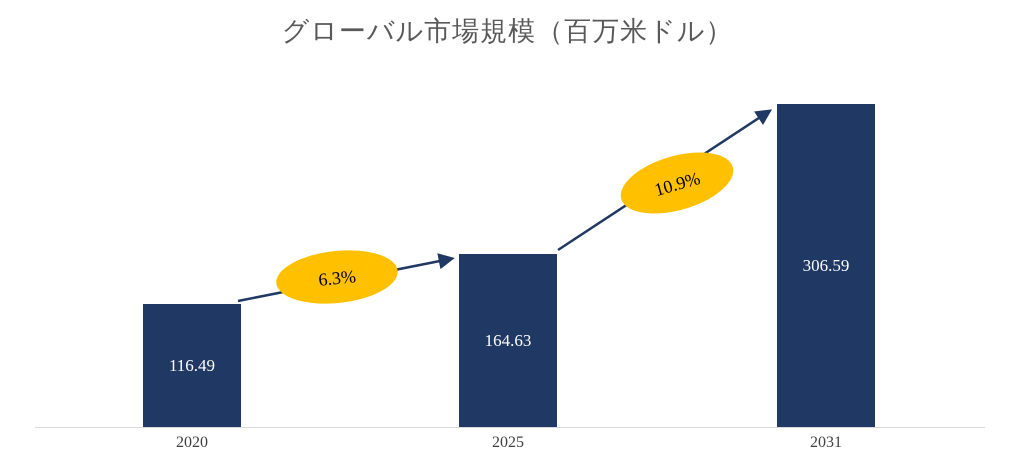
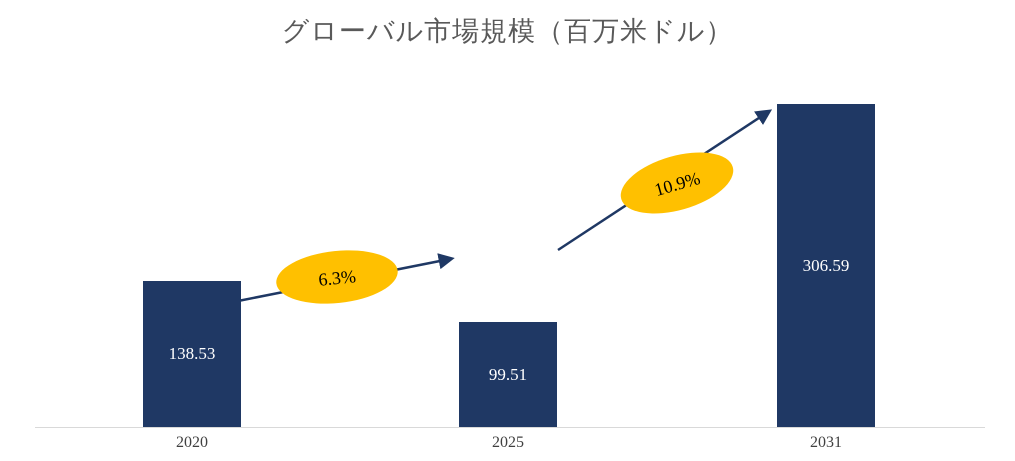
2020: 116.49 -> 138.53
2025: 164.63 -> 99.51
